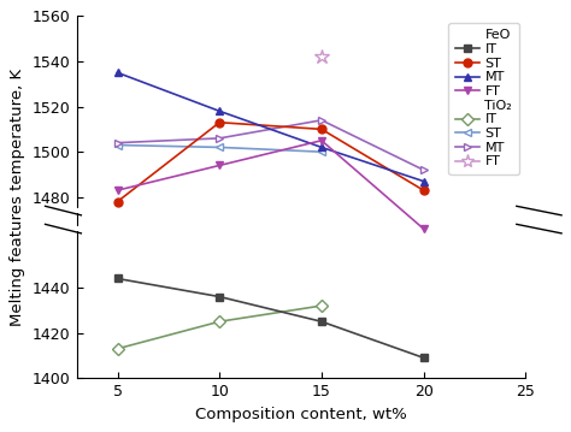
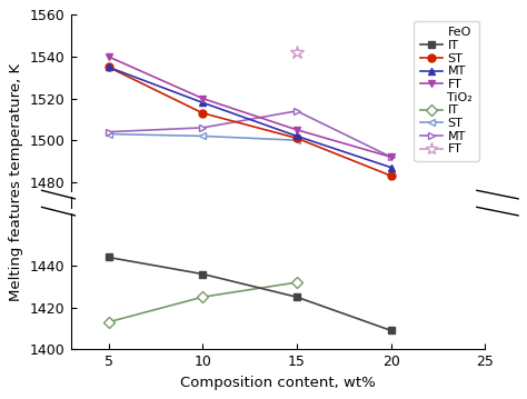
ST/5: 1478 -> 1535
FT/5: 1483 -> 1540
FT/10: 1494 -> 1520
ST/15: 1510 -> 1501
FT/20: 1466 -> 1492
